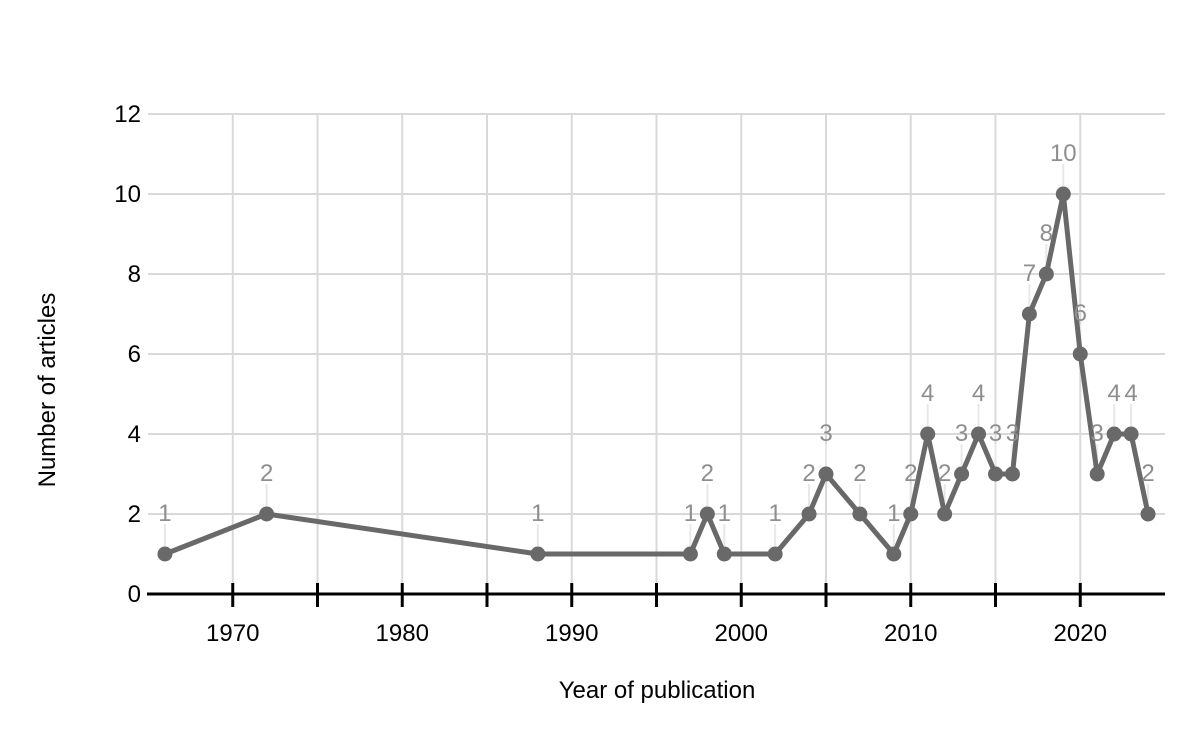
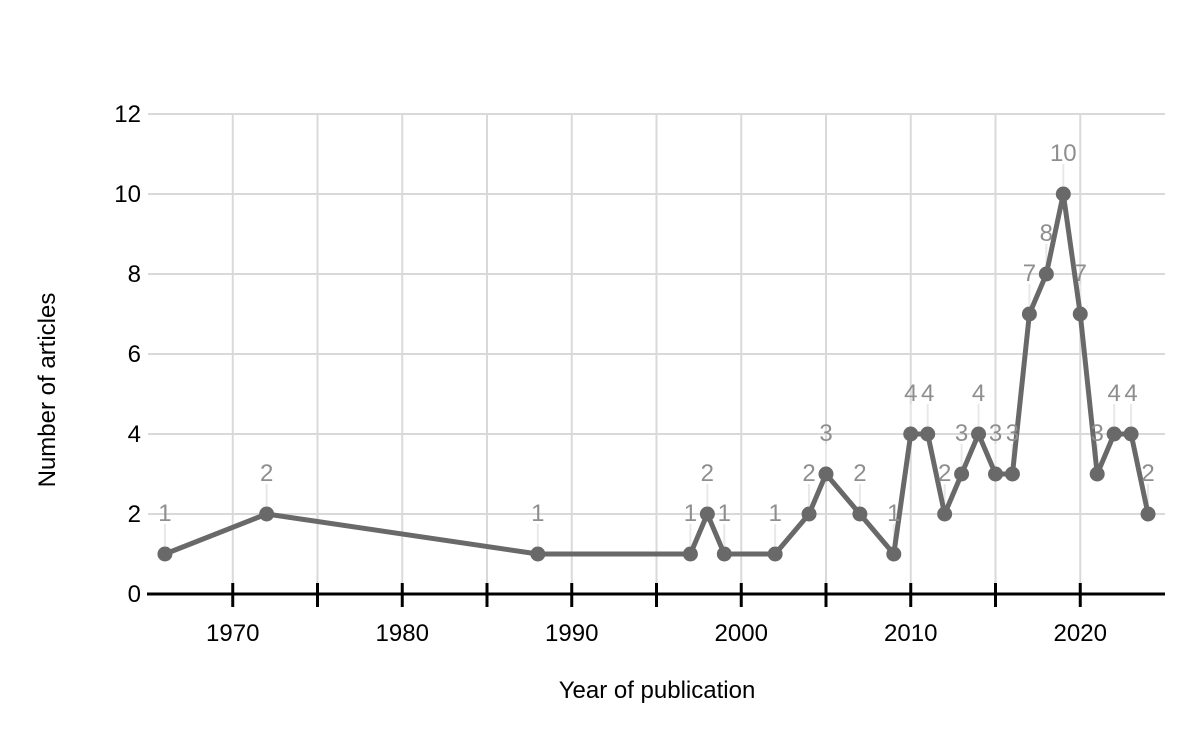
2010: 2 -> 4
2020: 6 -> 7
